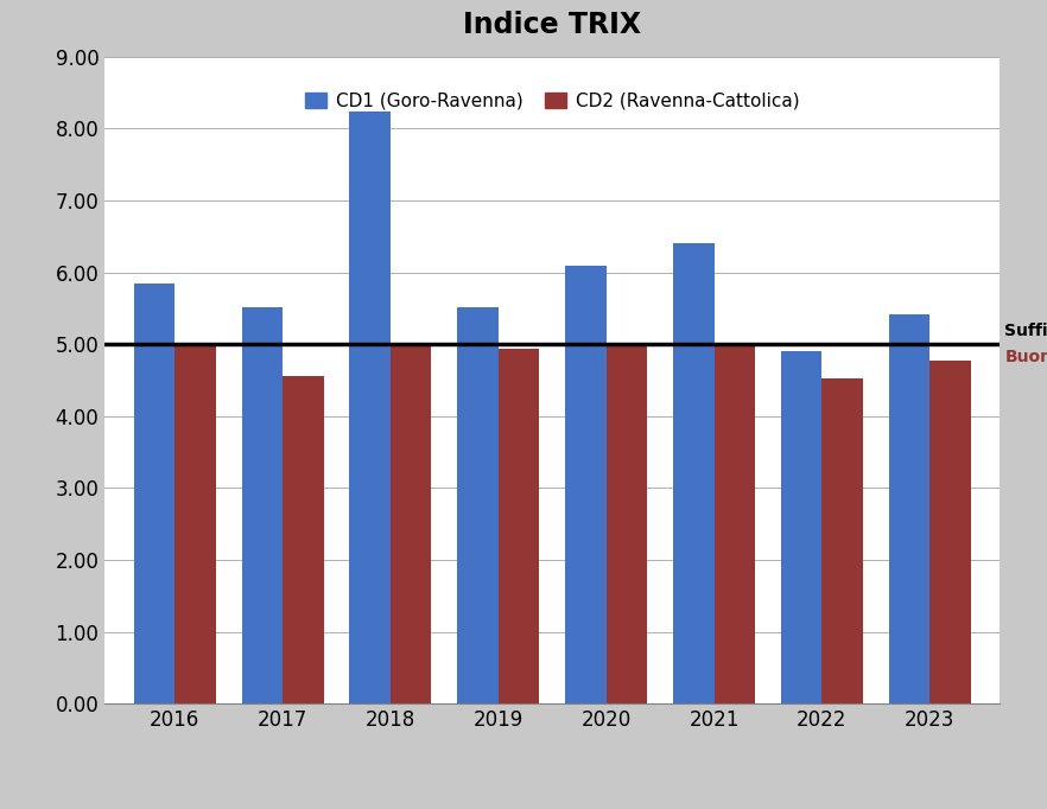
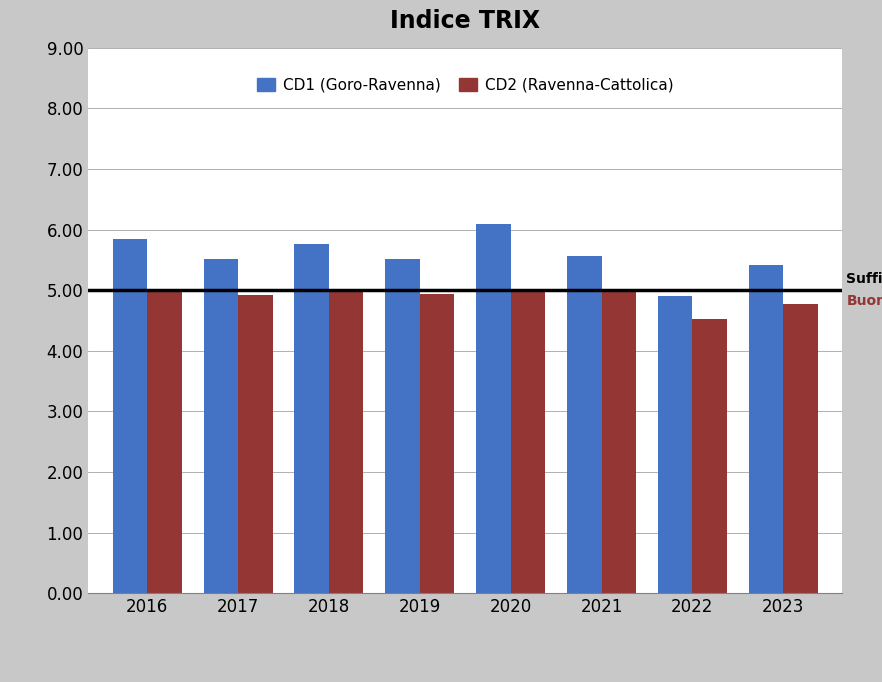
CD2 (Ravenna-Cattolica)/2017: 4.56 -> 4.92
CD1 (Goro-Ravenna)/2018: 8.24 -> 5.77
CD1 (Goro-Ravenna)/2021: 6.40 -> 5.57
